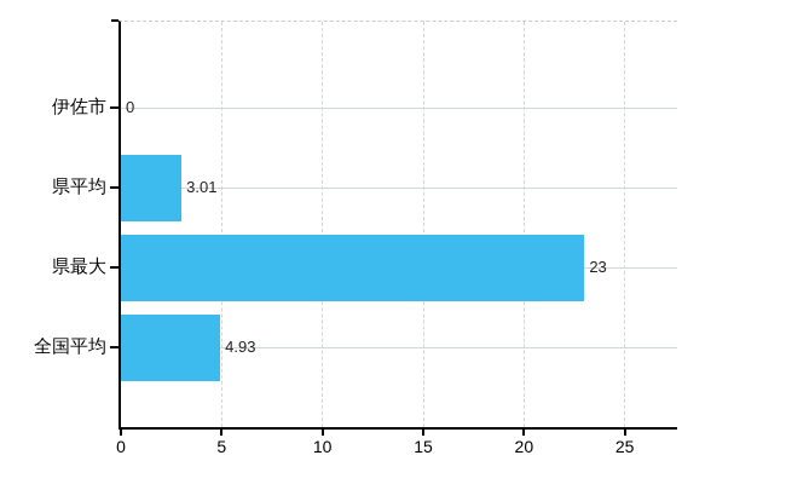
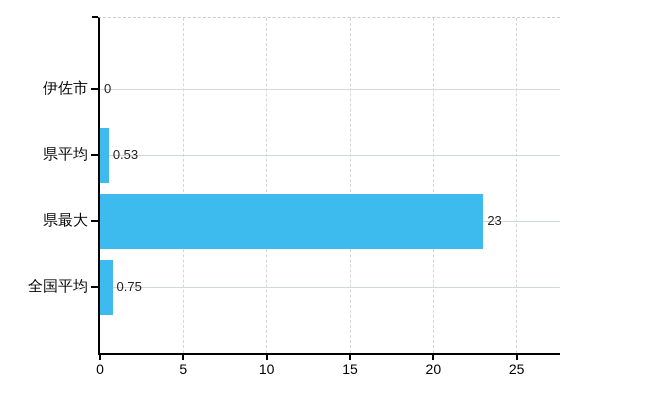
県平均: 3.01 -> 0.53
全国平均: 4.93 -> 0.75
